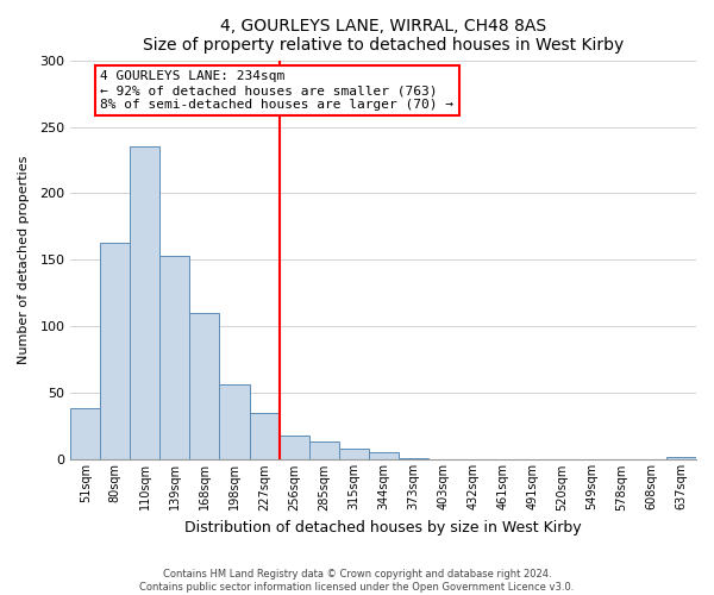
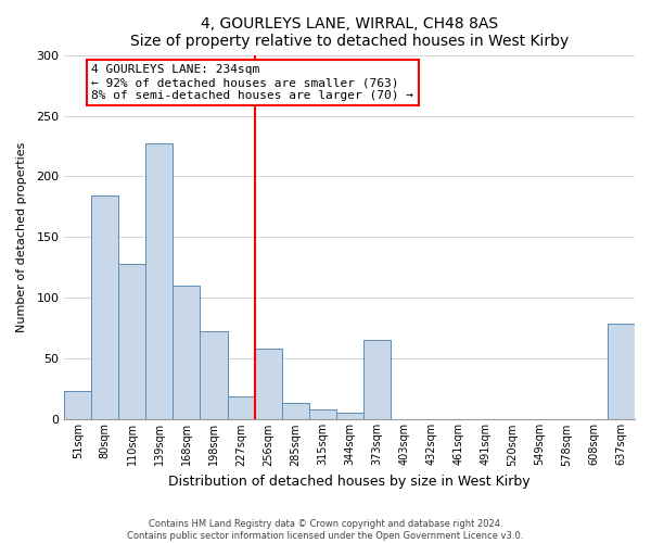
51sqm: 39 -> 24
80sqm: 163 -> 184
110sqm: 235 -> 128
139sqm: 153 -> 227
198sqm: 57 -> 73
227sqm: 35 -> 19
256sqm: 18 -> 58
373sqm: 1 -> 66
637sqm: 2 -> 79
